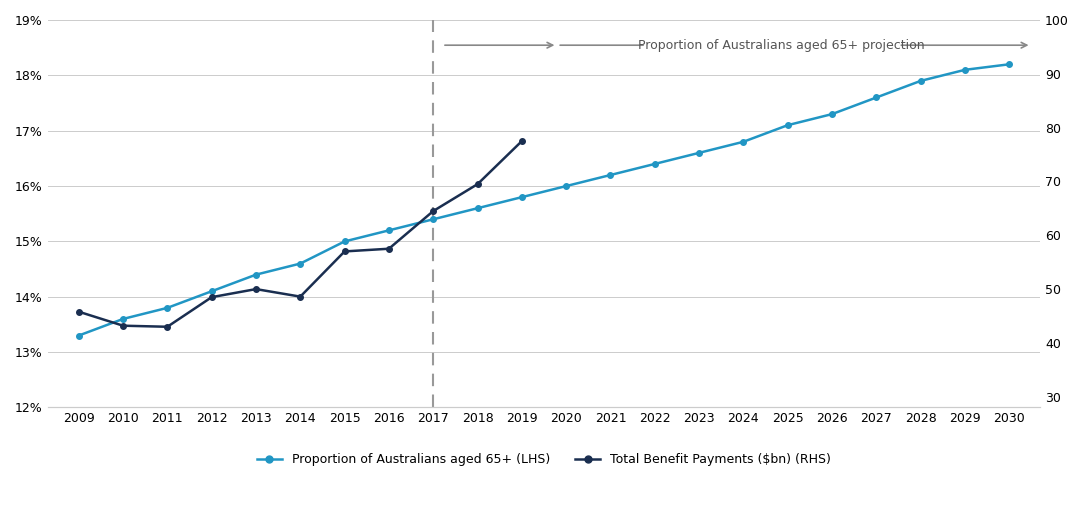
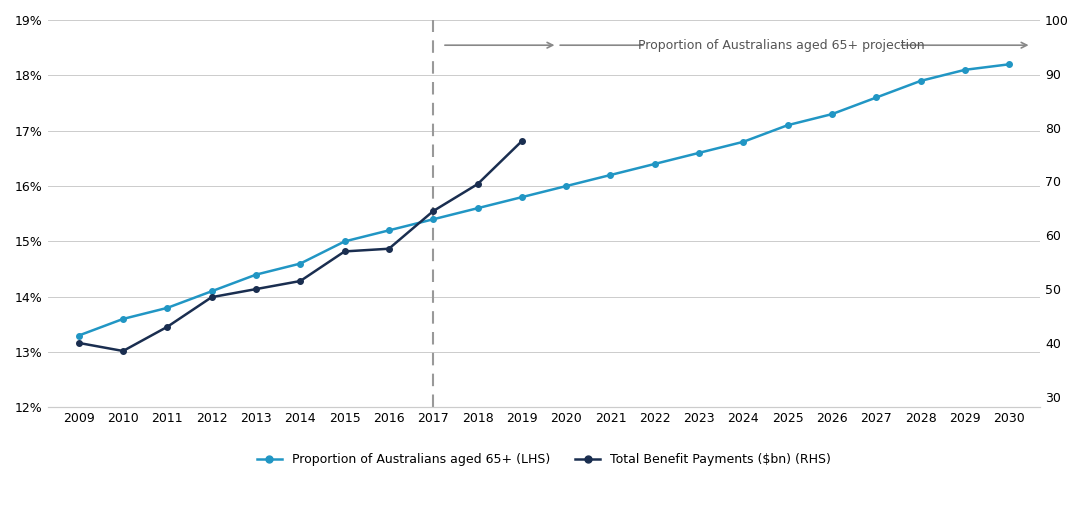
Total Benefit Payments ($bn) (RHS)/2009: 45.8 -> 40.0
Total Benefit Payments ($bn) (RHS)/2010: 43.2 -> 38.5
Total Benefit Payments ($bn) (RHS)/2014: 48.6 -> 51.5
